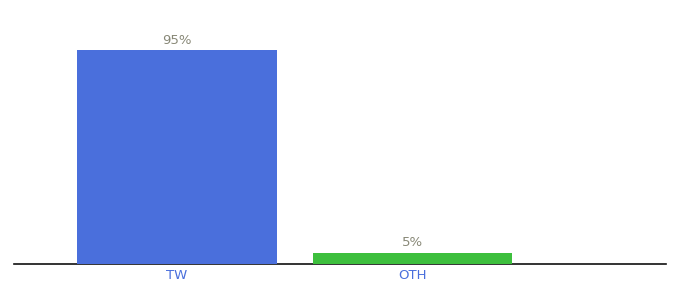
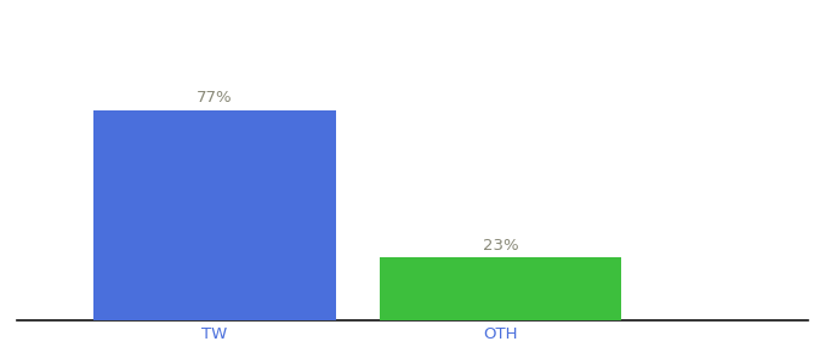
TW: 95% -> 77%
OTH: 5% -> 23%
